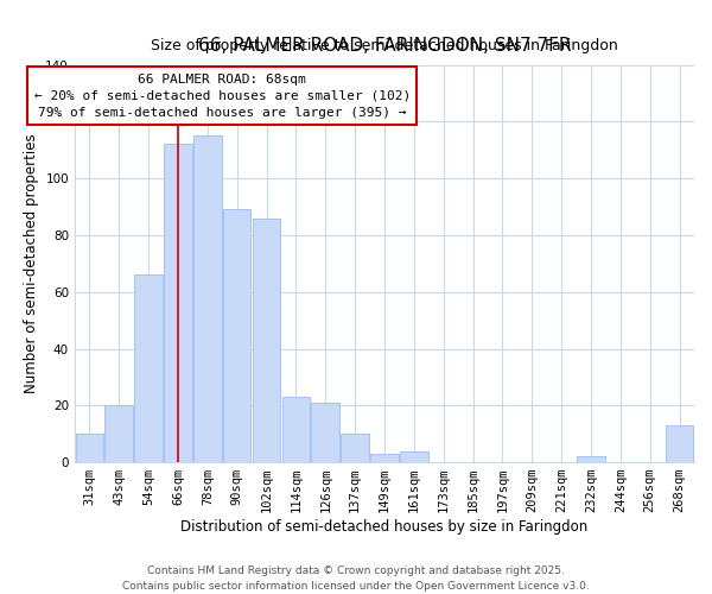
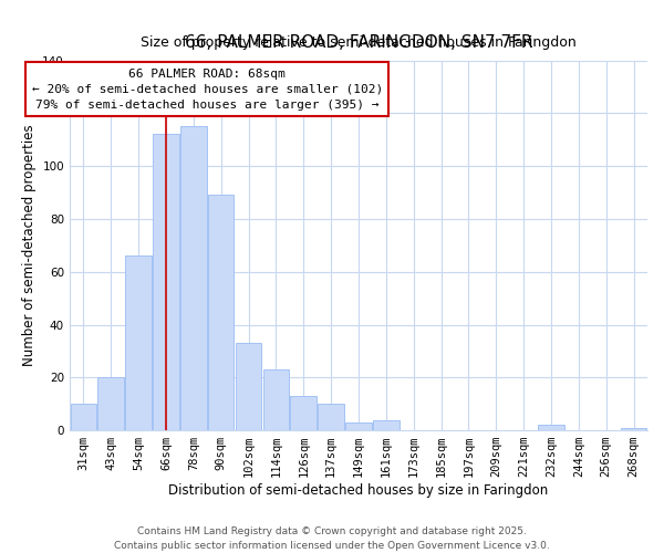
102sqm: 86 -> 33
126sqm: 21 -> 13
268sqm: 13 -> 1
